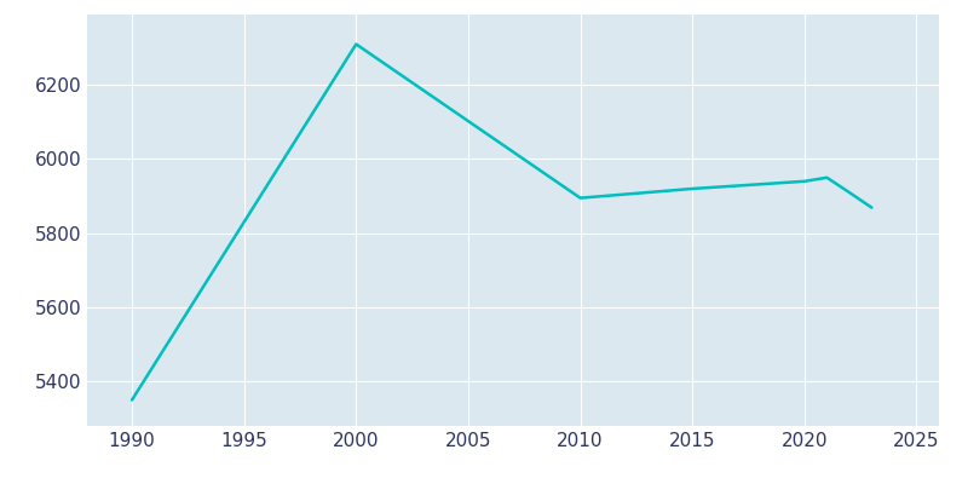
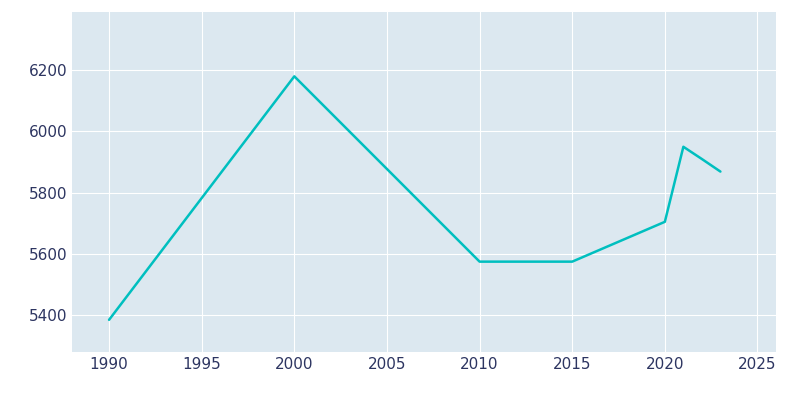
1990: 5350 -> 5385
2000: 6310 -> 6180
2010: 5895 -> 5575
2015: 5920 -> 5575
2020: 5940 -> 5705
